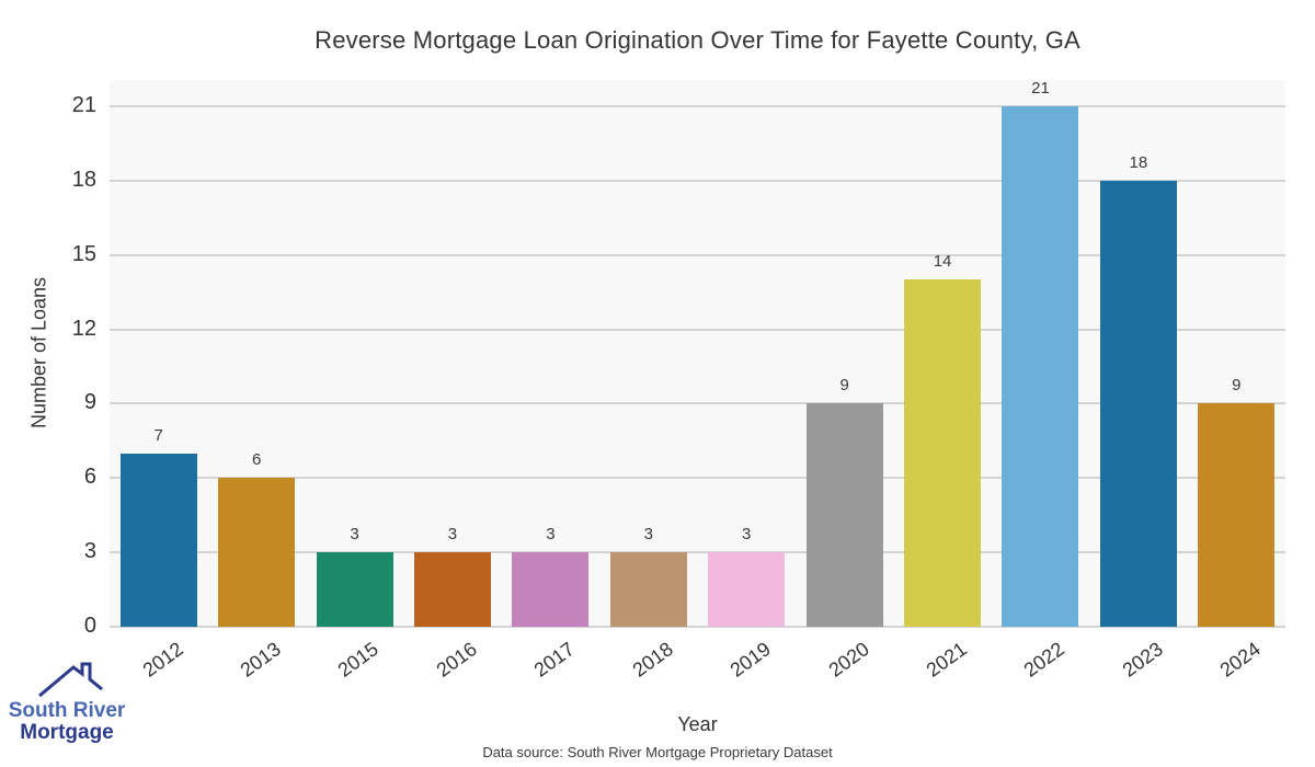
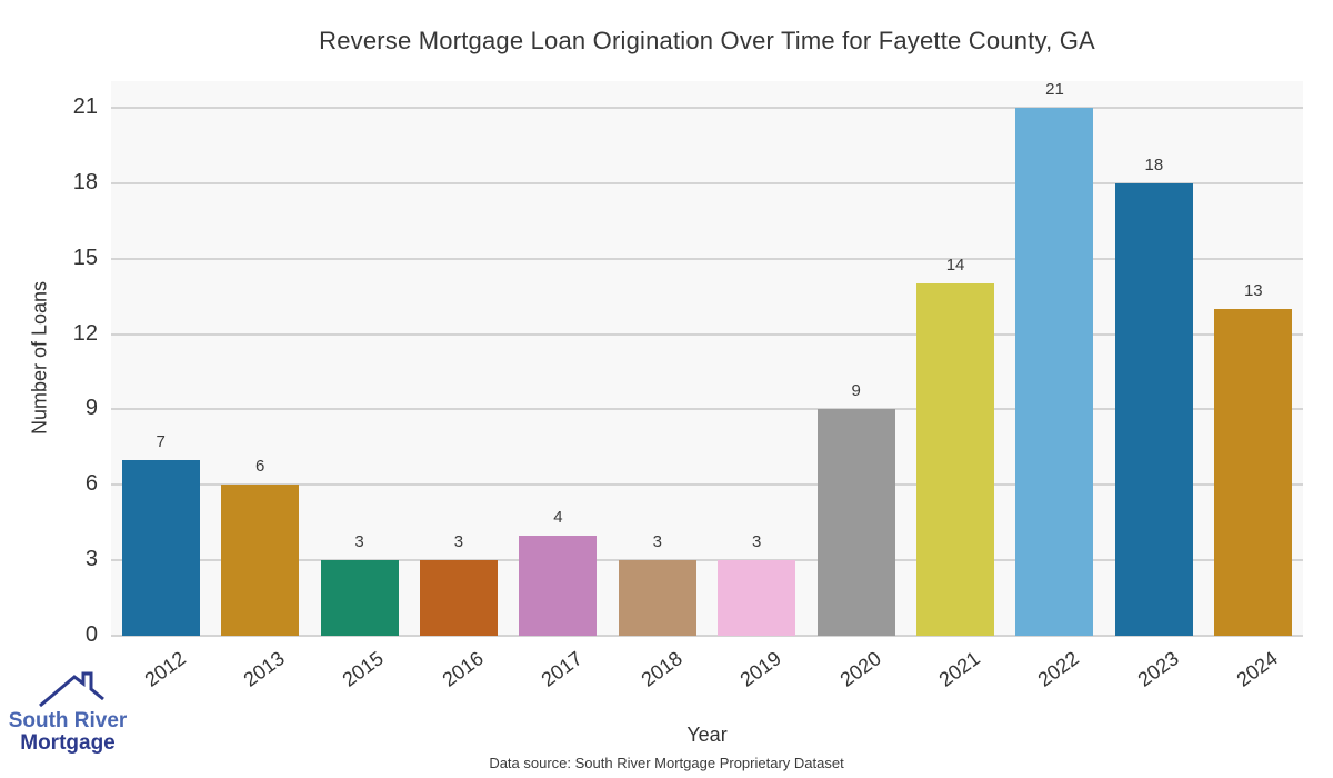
2017: 3 -> 4
2024: 9 -> 13
